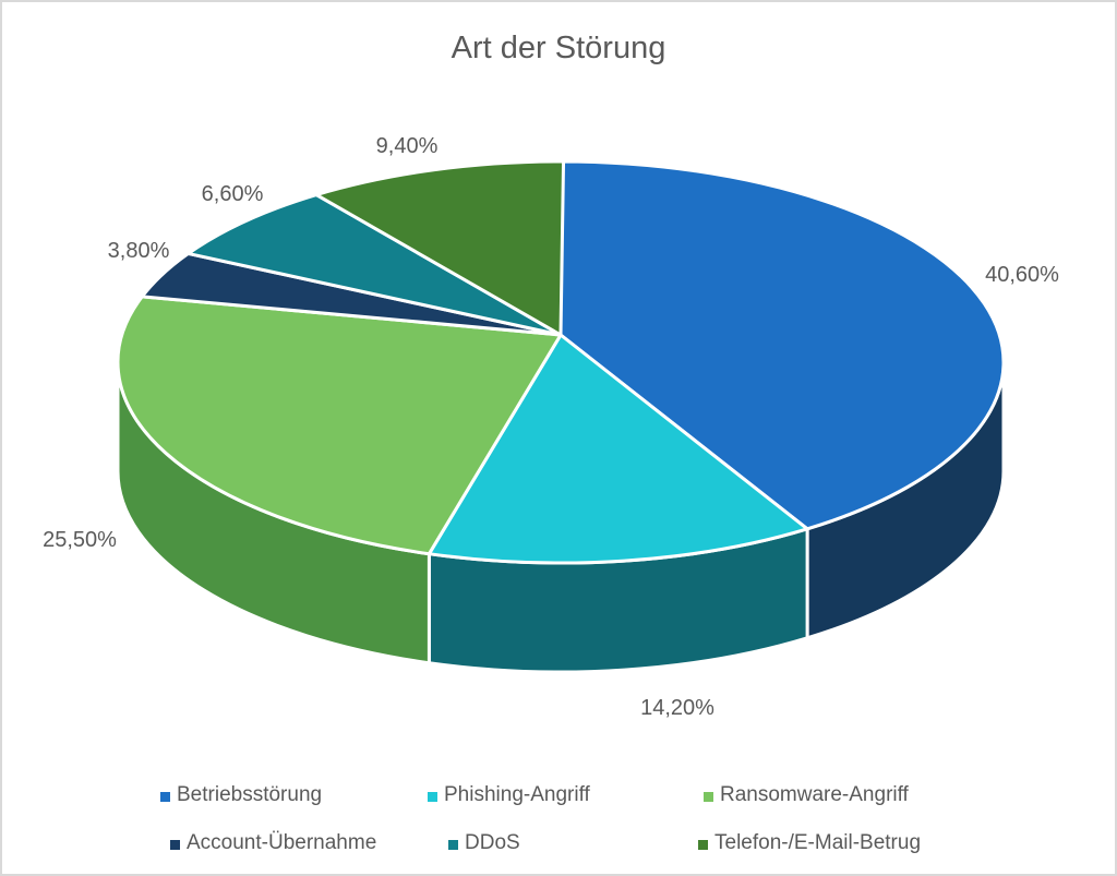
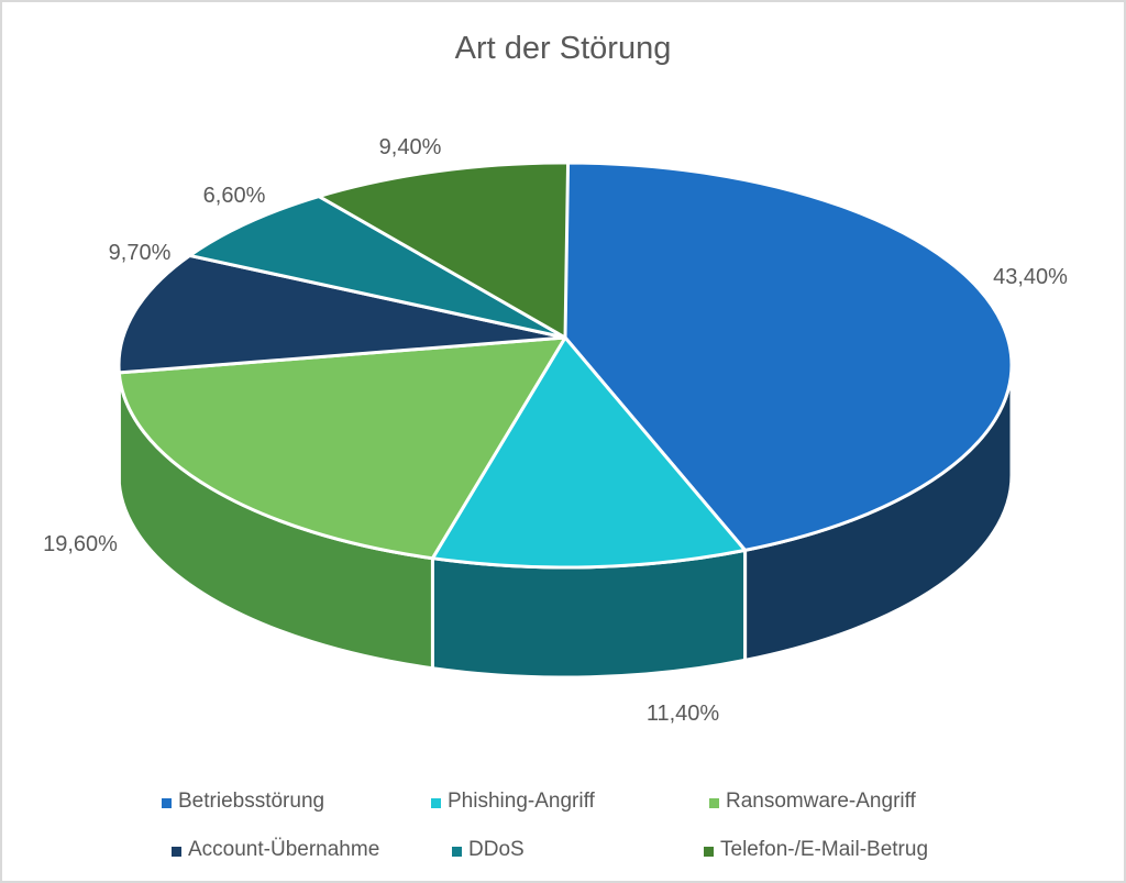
Betriebsstörung: 40,60% -> 43,40%
Phishing-Angriff: 14,20% -> 11,40%
Ransomware-Angriff: 25,50% -> 19,60%
Account-Übernahme: 3,80% -> 9,70%
